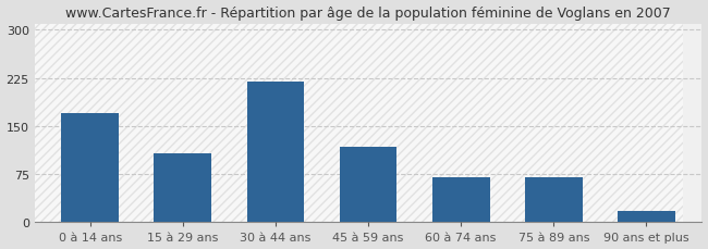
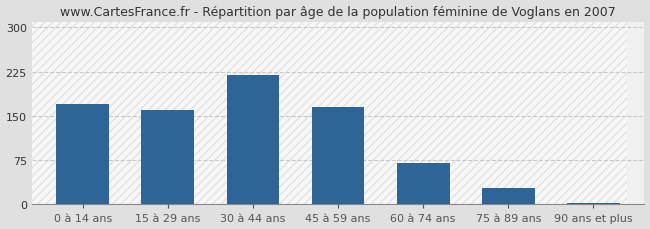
15 à 29 ans: 108 -> 160
45 à 59 ans: 118 -> 165
75 à 89 ans: 70 -> 28
90 ans et plus: 18 -> 3
